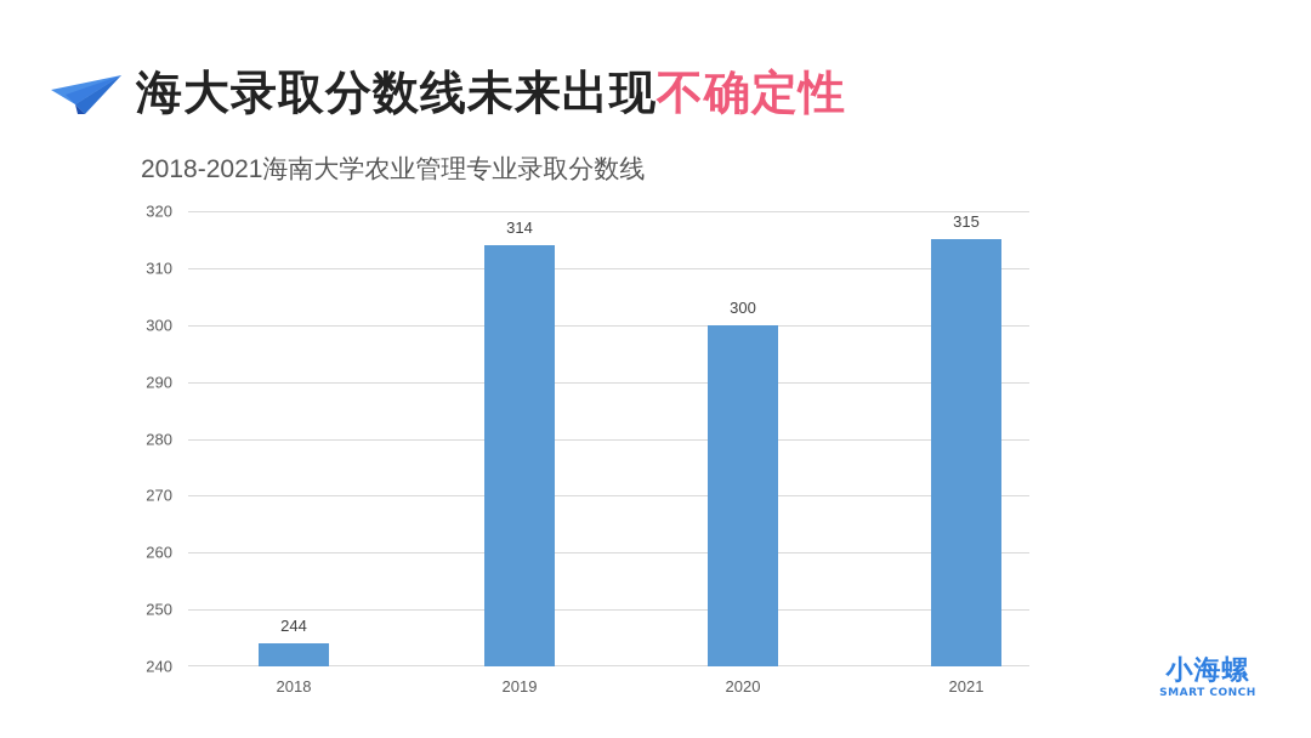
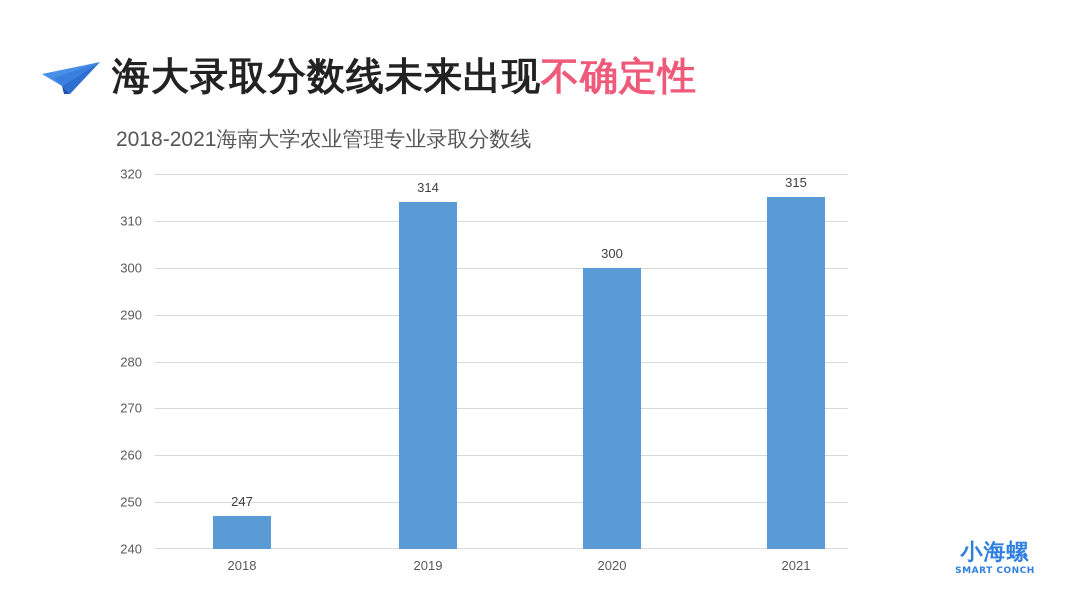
2018: 244 -> 247
